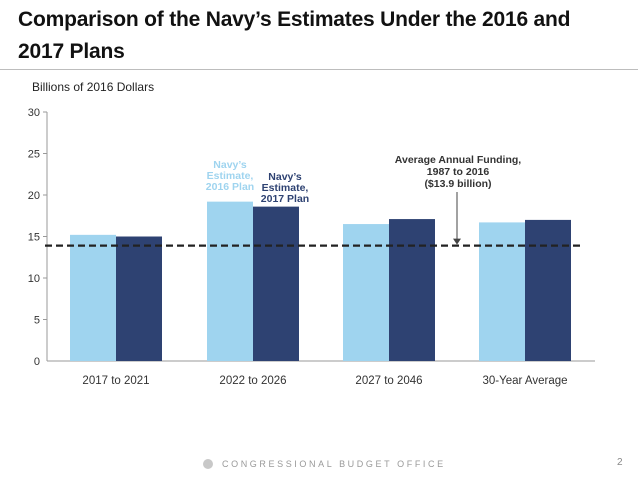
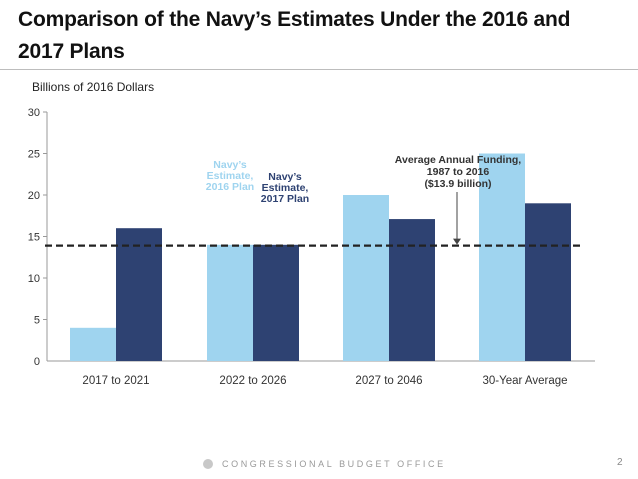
Navy’s Estimate, 2016 Plan/2017 to 2021: 15 -> 4
Navy’s Estimate, 2017 Plan/2017 to 2021: 15 -> 16
Navy’s Estimate, 2016 Plan/2022 to 2026: 19 -> 14
Navy’s Estimate, 2017 Plan/2022 to 2026: 19 -> 14
Navy’s Estimate, 2016 Plan/2027 to 2046: 16 -> 20
Navy’s Estimate, 2016 Plan/30-Year Average: 17 -> 25
Navy’s Estimate, 2017 Plan/30-Year Average: 17 -> 19
